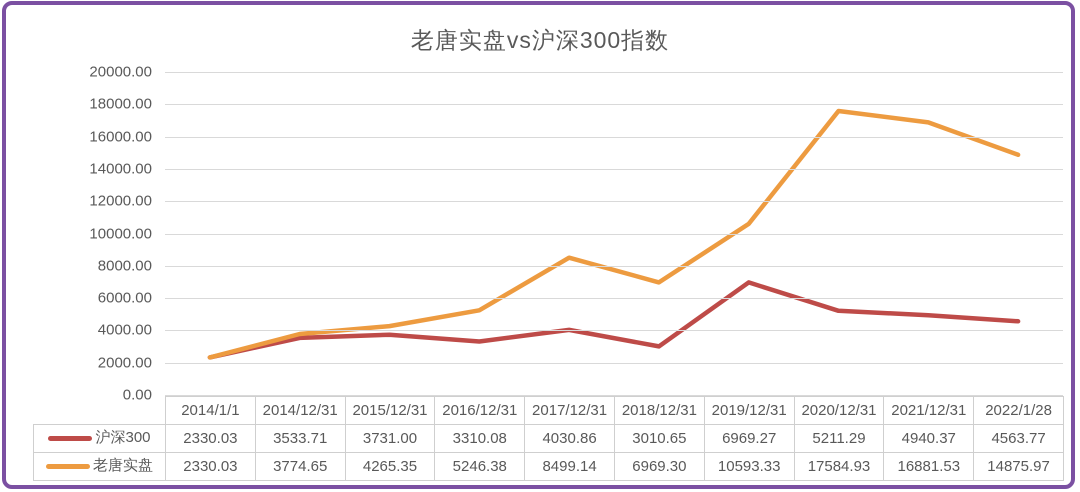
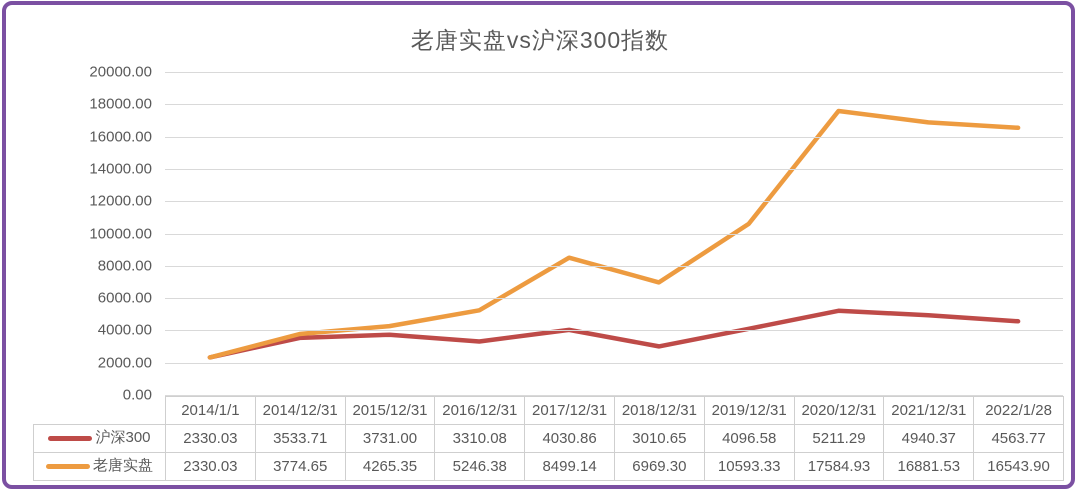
沪深300/2019/12/31: 6969.27 -> 4096.58
老唐实盘/2022/1/28: 14875.97 -> 16543.90
